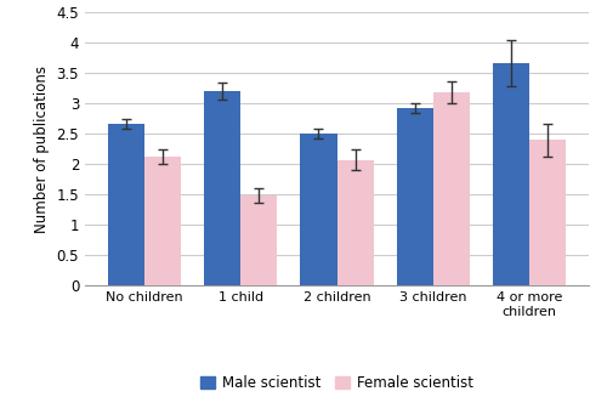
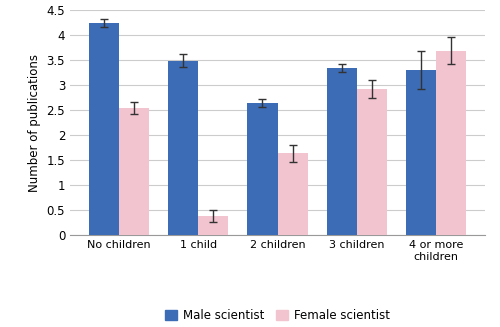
Male scientist/No children: 2.67 -> 4.24
Female scientist/No children: 2.12 -> 2.54
Male scientist/1 child: 3.20 -> 3.48
Female scientist/1 child: 1.48 -> 0.38
Male scientist/2 children: 2.50 -> 2.64
Female scientist/2 children: 2.07 -> 1.64
Male scientist/3 children: 2.93 -> 3.34
Female scientist/3 children: 3.18 -> 2.92
Male scientist/4 or more children: 3.65 -> 3.30
Female scientist/4 or more children: 2.40 -> 3.68
